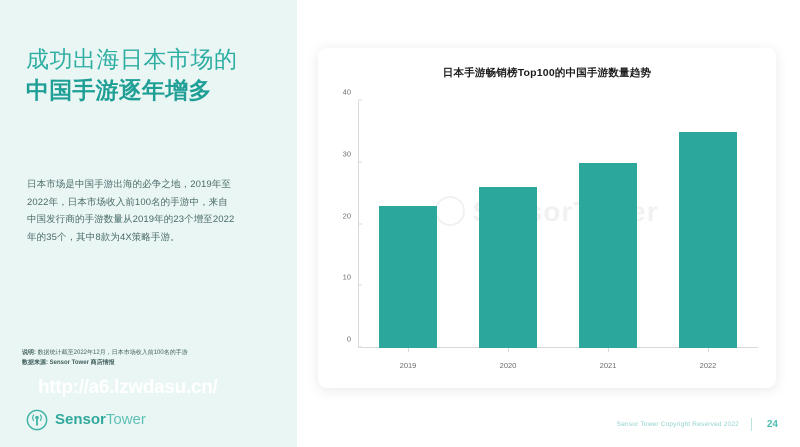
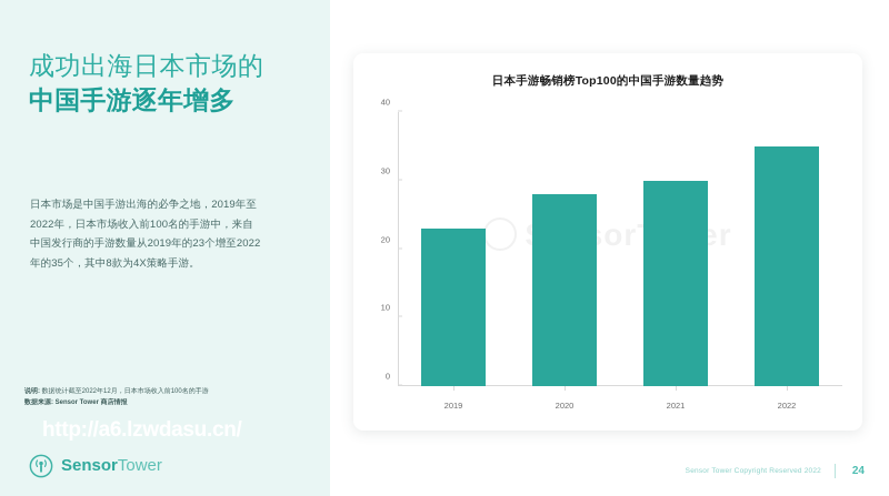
2020: 26 -> 28
